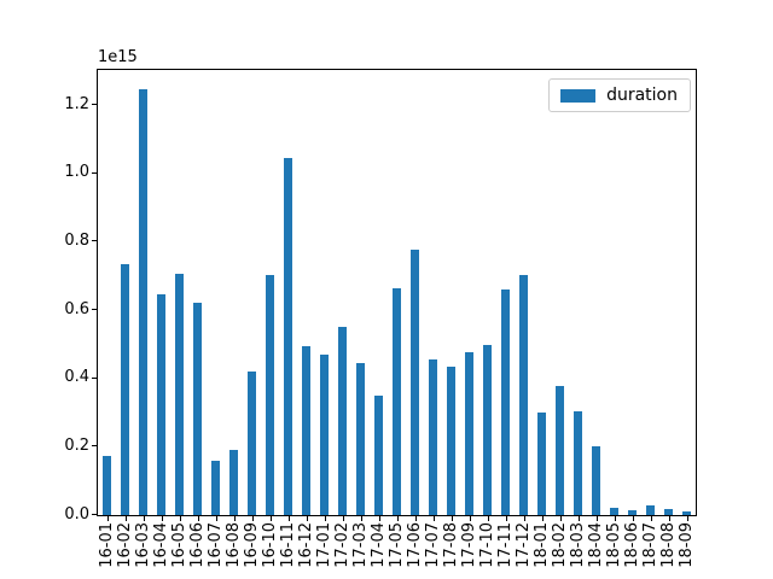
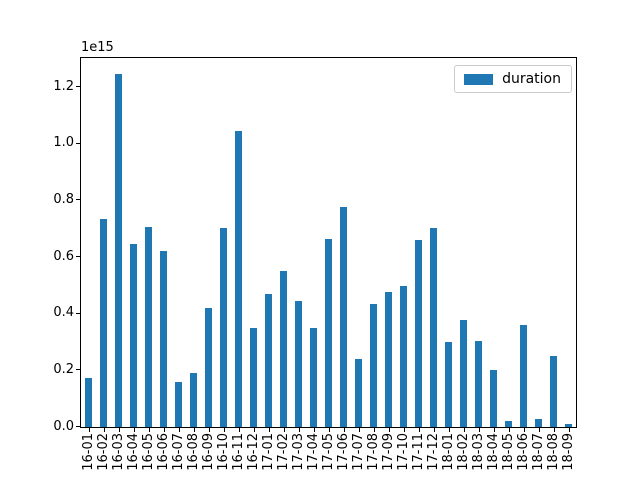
16-12: 0.49 -> 0.35
17-07: 0.45 -> 0.24
18-06: 0.01 -> 0.36
18-08: 0.02 -> 0.25
